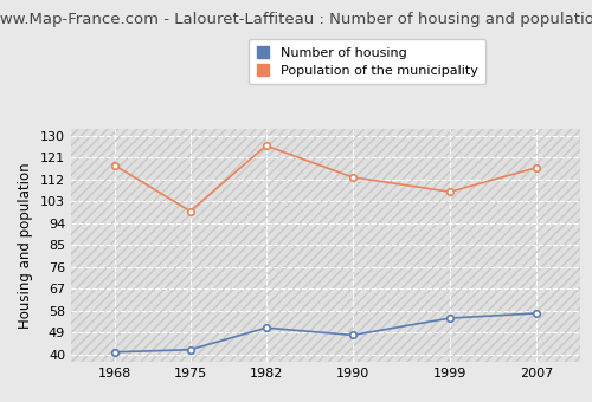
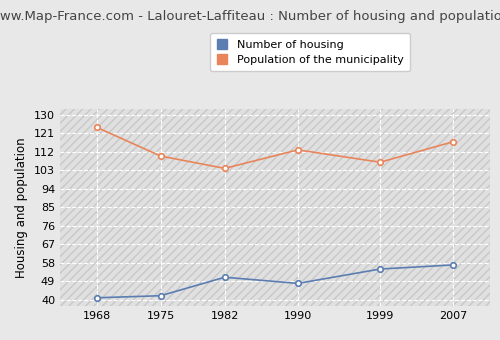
Population of the municipality/1968: 118 -> 124
Population of the municipality/1975: 99 -> 110
Population of the municipality/1982: 126 -> 104
